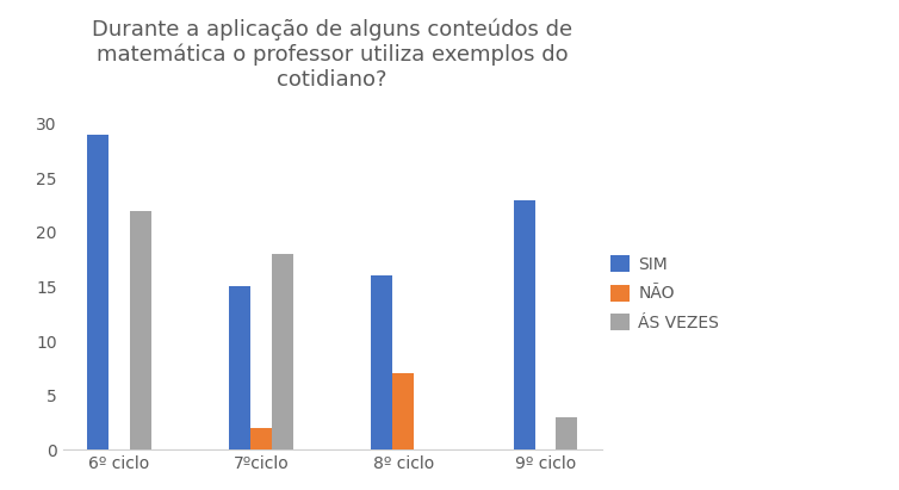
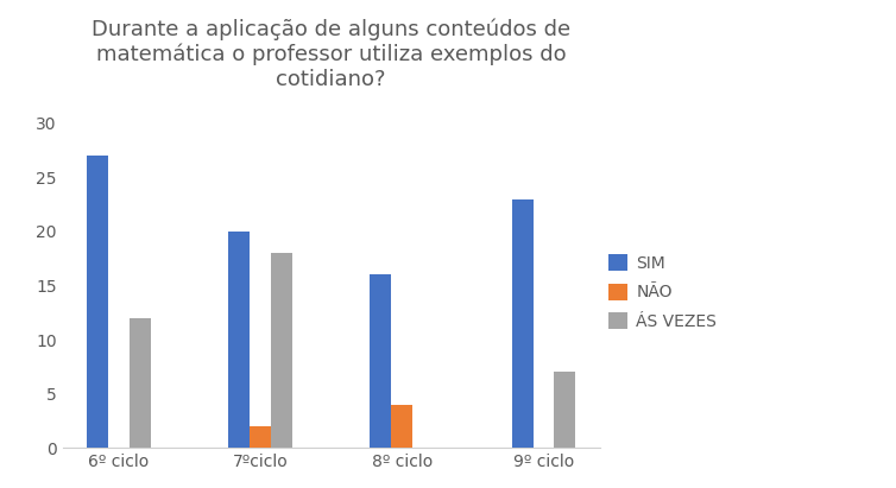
SIM/6º ciclo: 29 -> 27
ÁS VEZES/6º ciclo: 22 -> 12
SIM/7ºciclo: 15 -> 20
NÃO/8º ciclo: 7 -> 4
ÁS VEZES/9º ciclo: 3 -> 7
